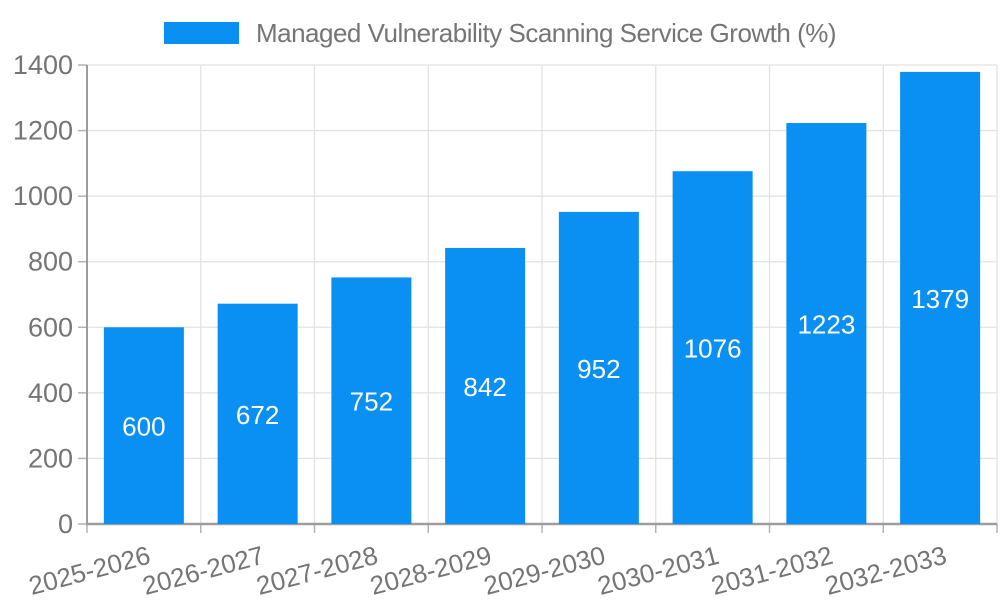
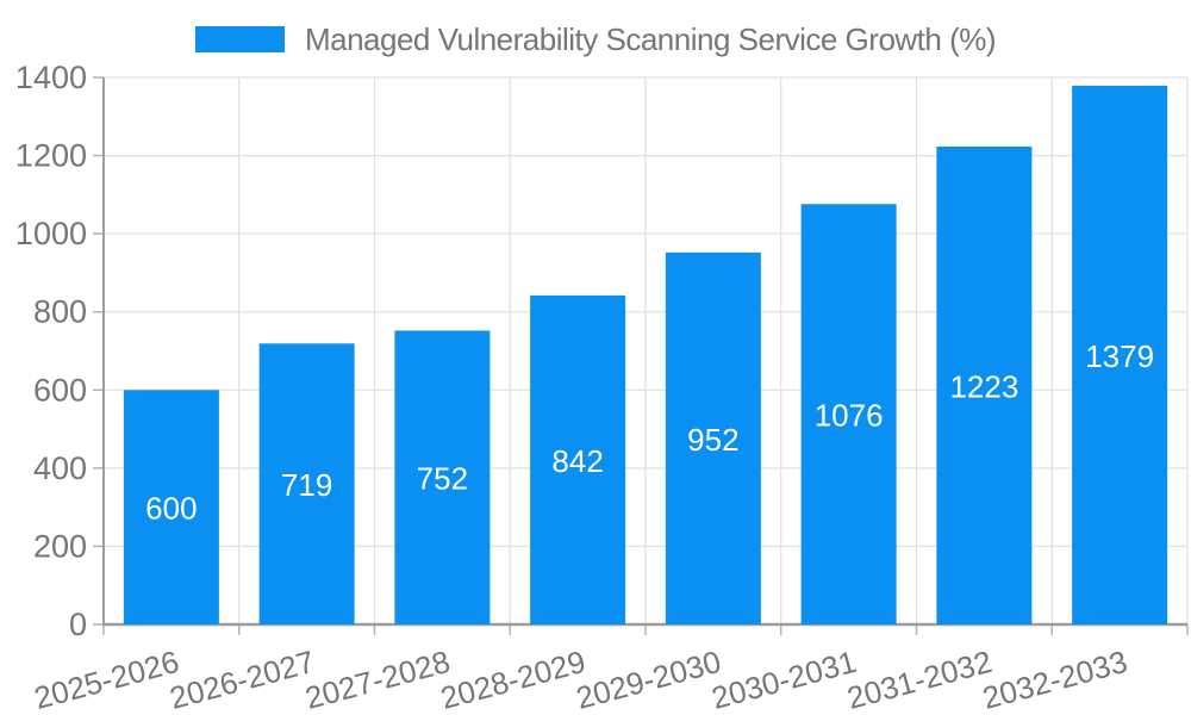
2026-2027: 672 -> 719
